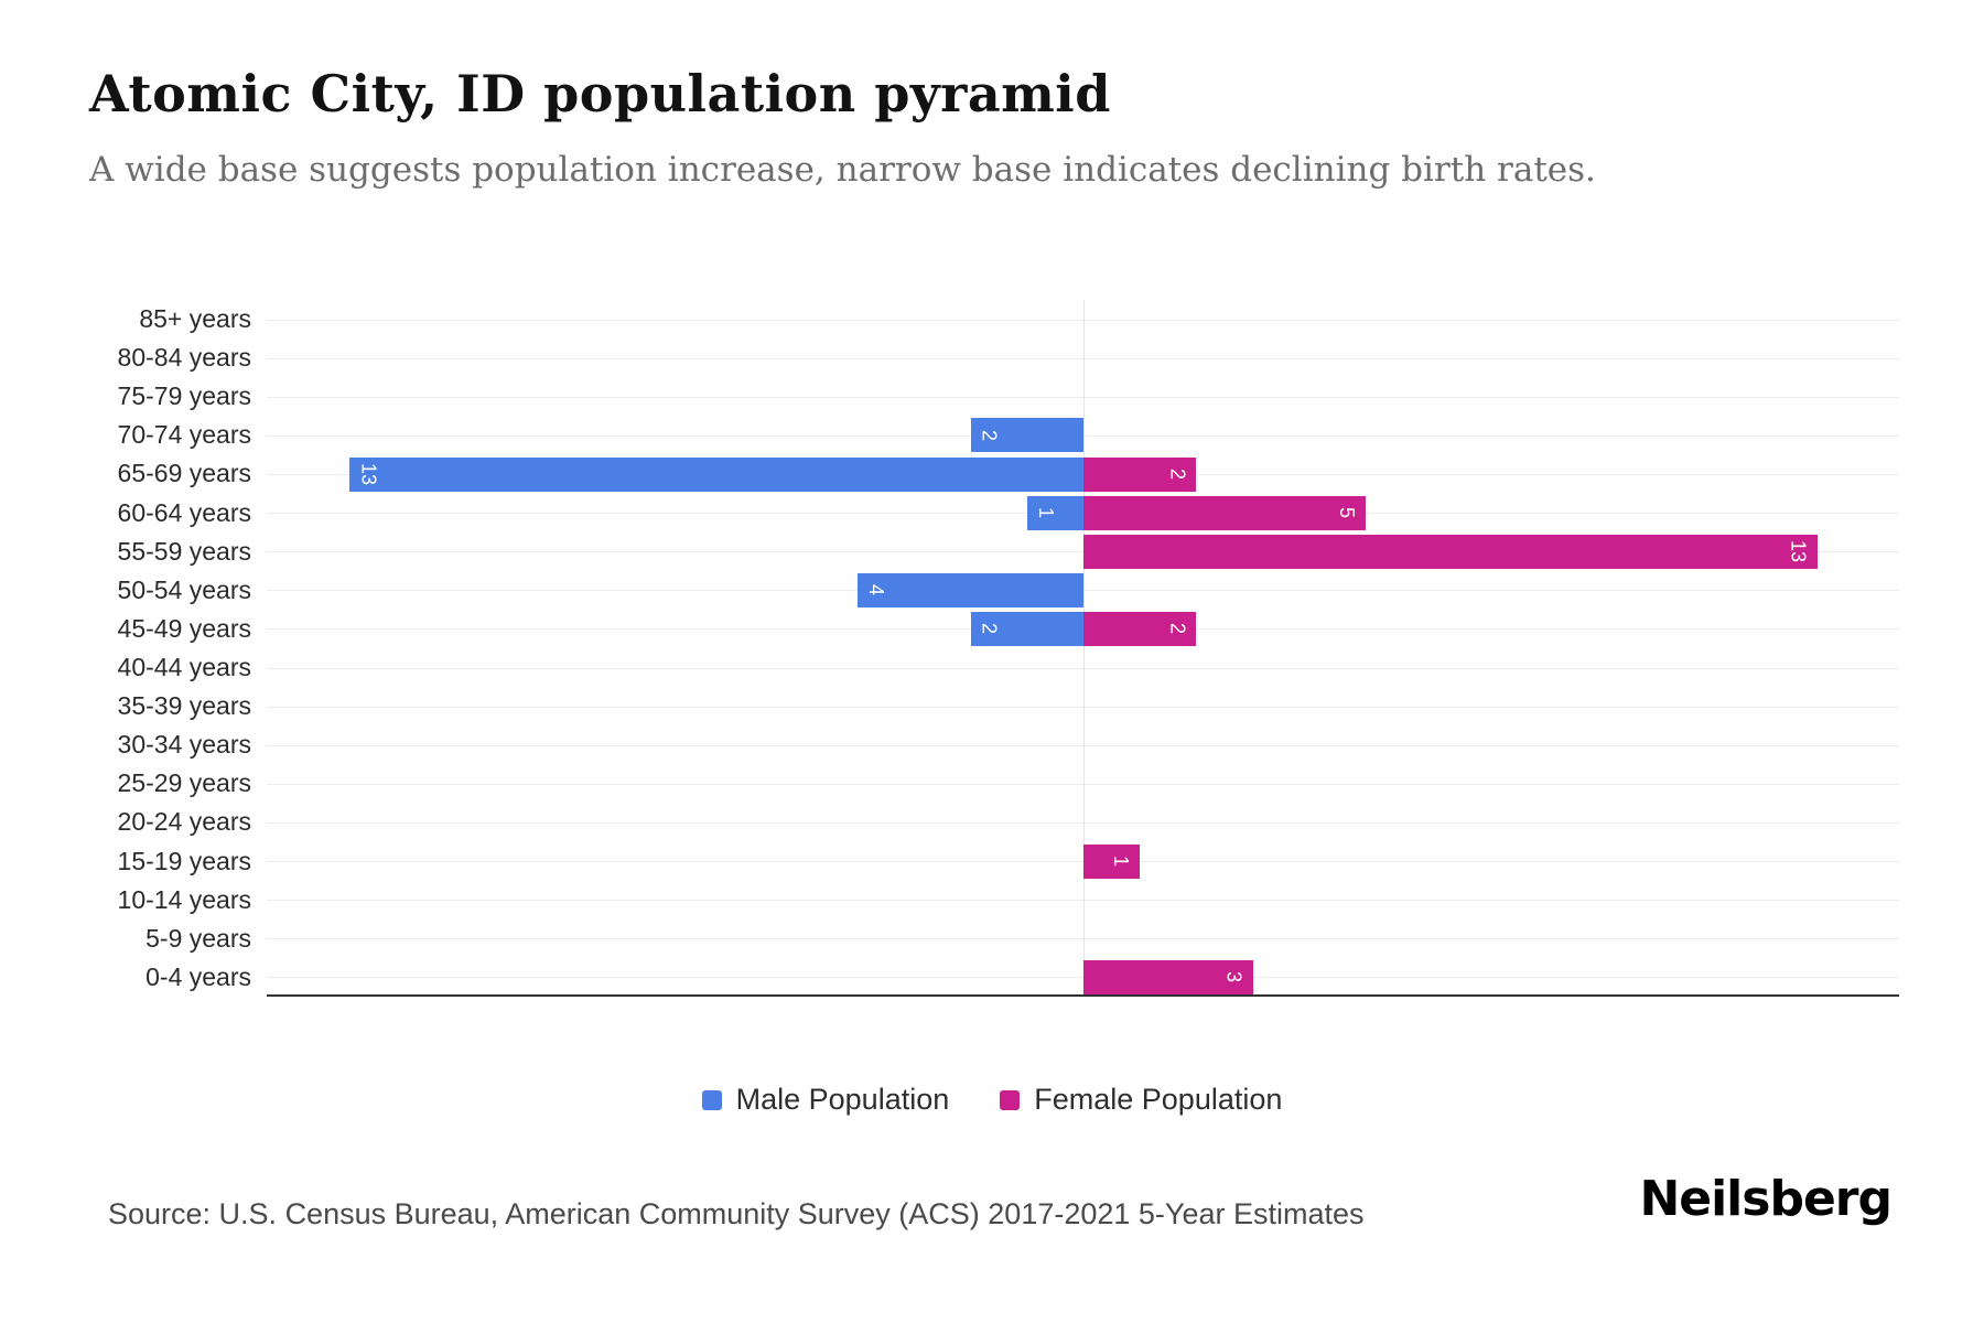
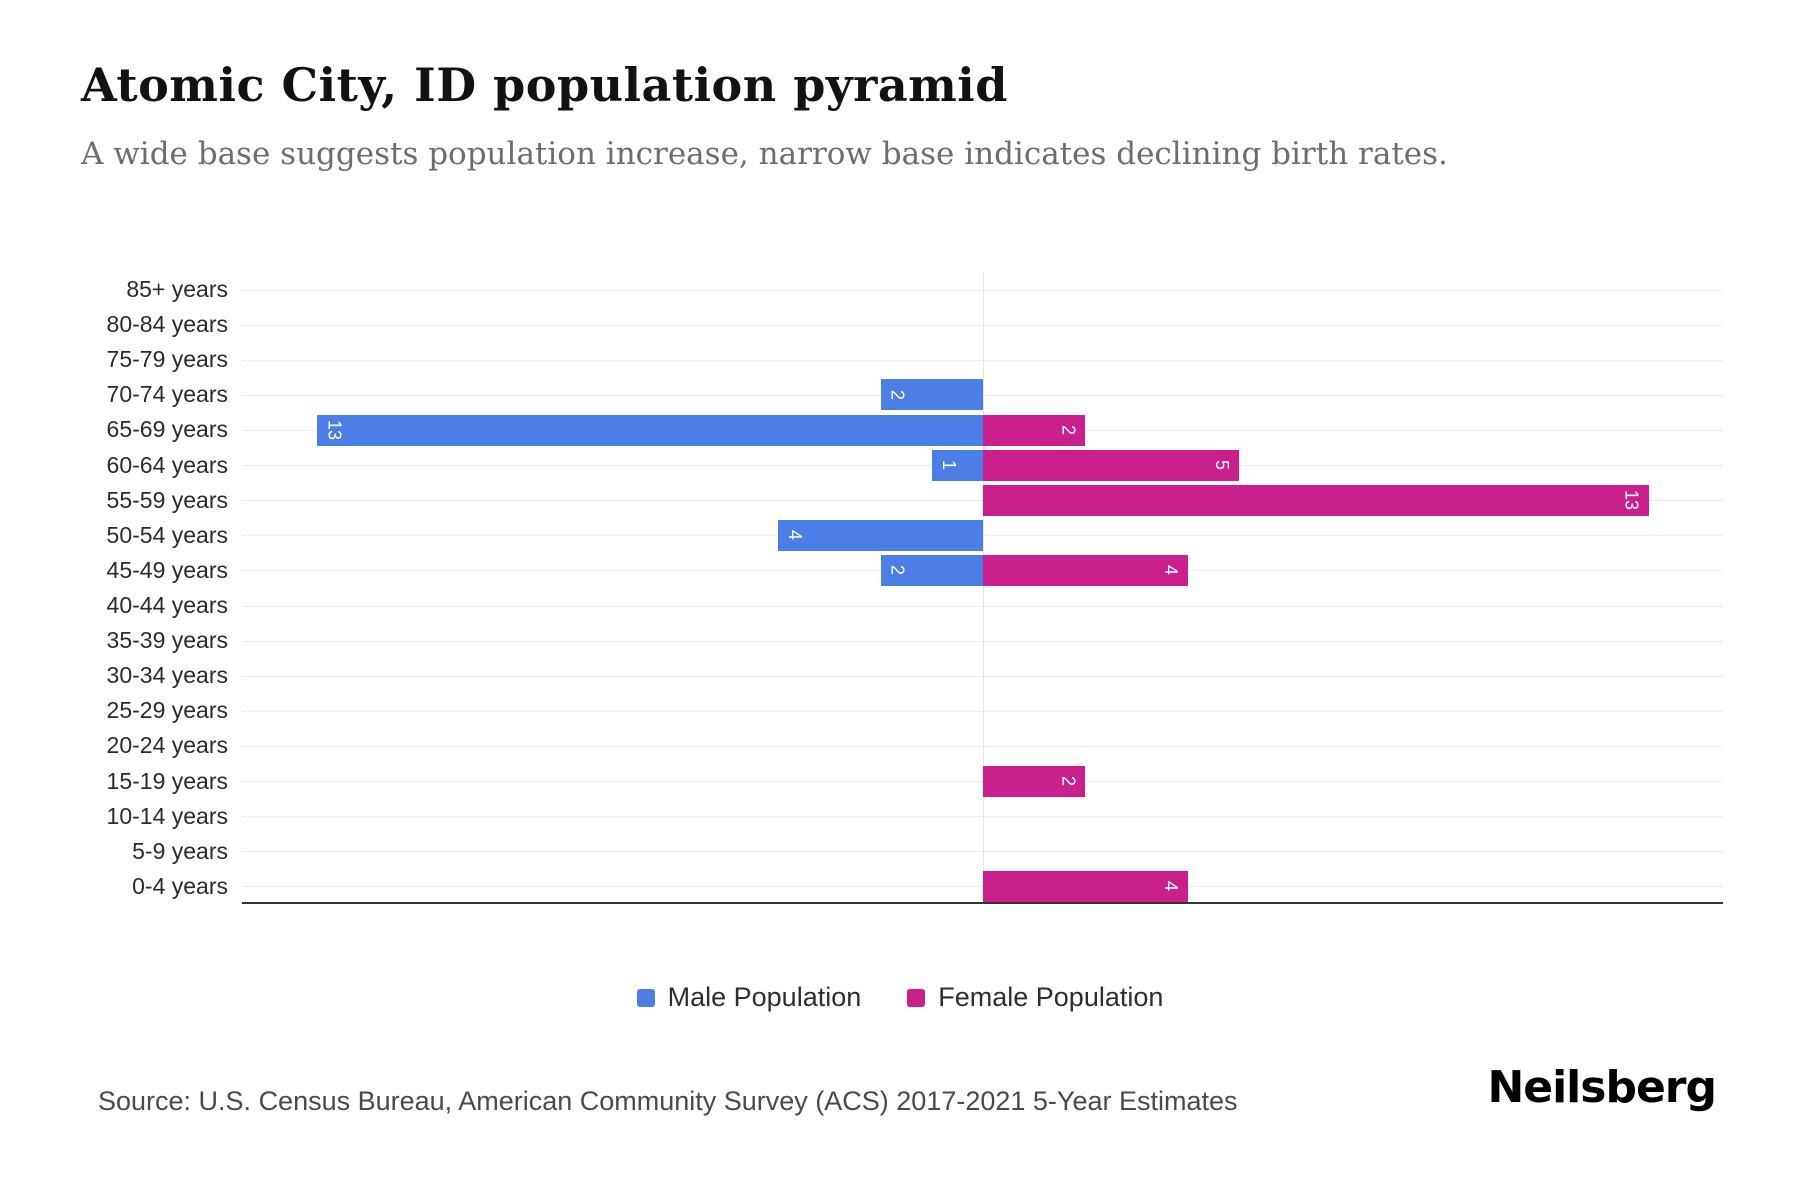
Female Population/45-49 years: 2 -> 4
Female Population/15-19 years: 1 -> 2
Female Population/0-4 years: 3 -> 4
